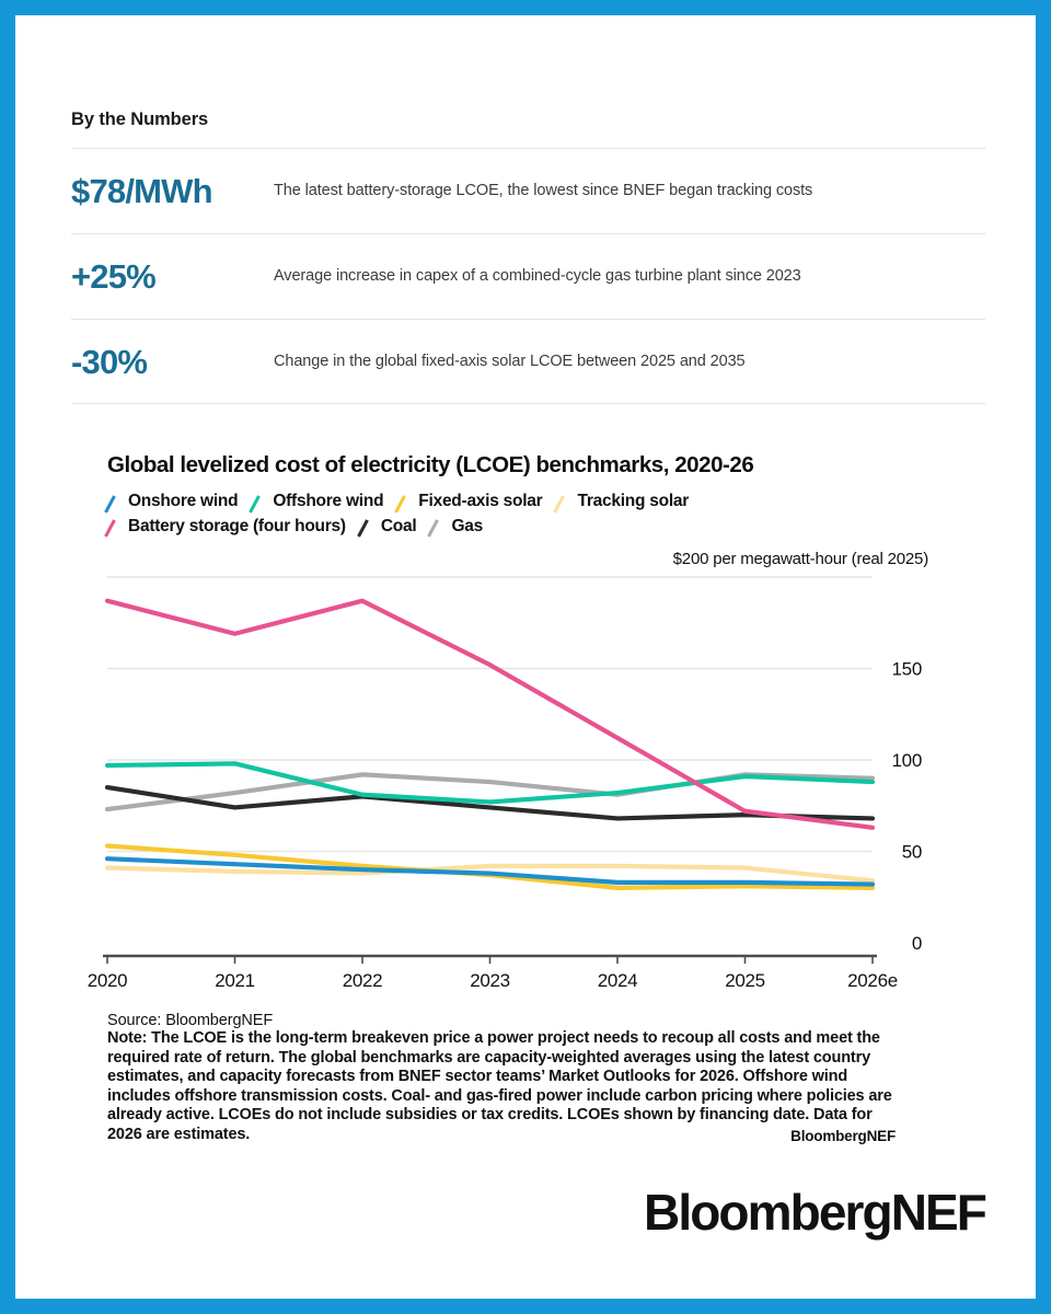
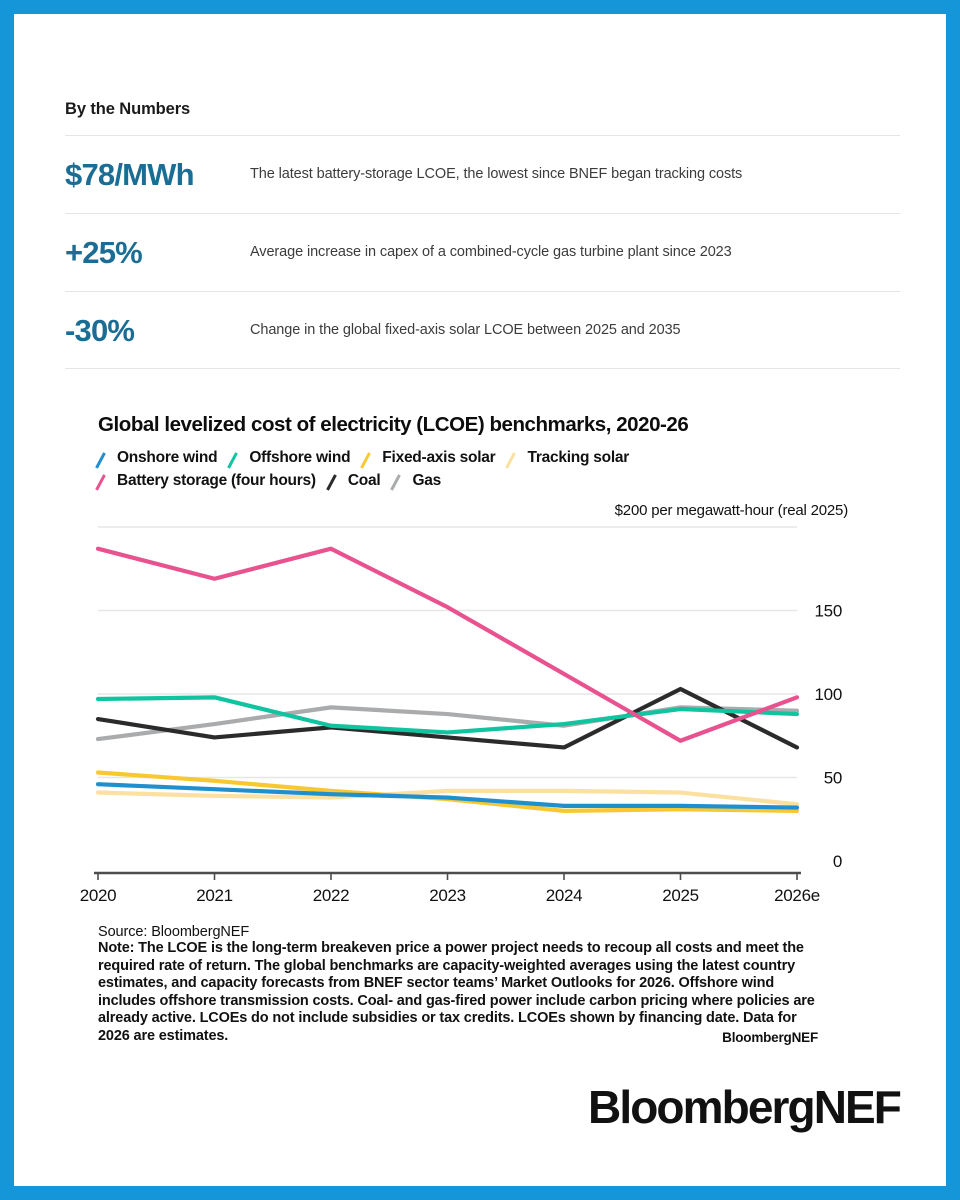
Coal/2025: 70 -> 103
Battery storage (four hours)/2026e: 63 -> 98
